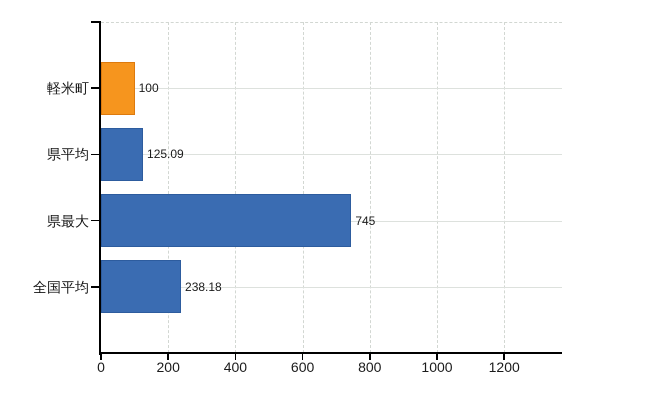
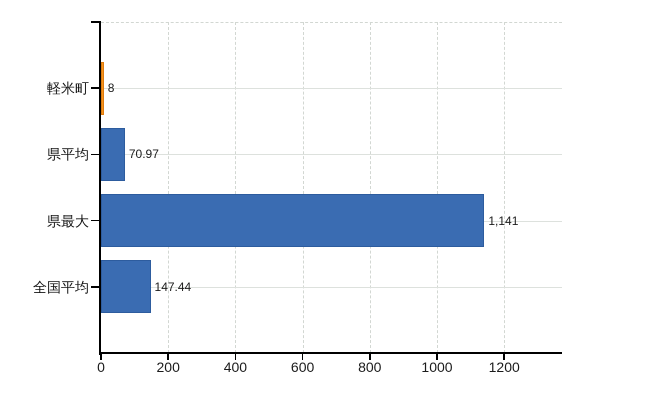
軽米町: 100 -> 8
県平均: 125.09 -> 70.97
県最大: 745 -> 1,141
全国平均: 238.18 -> 147.44
